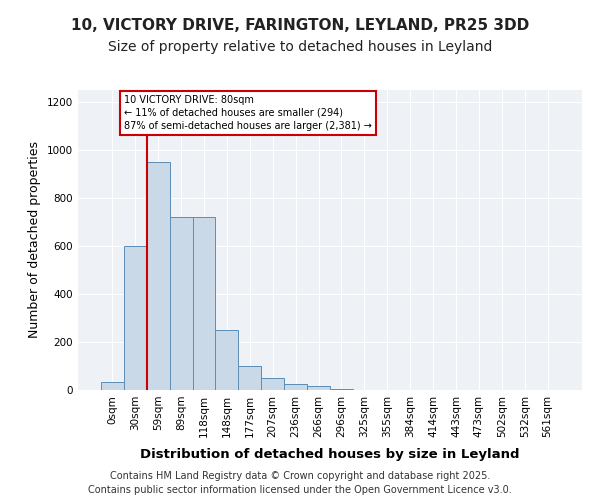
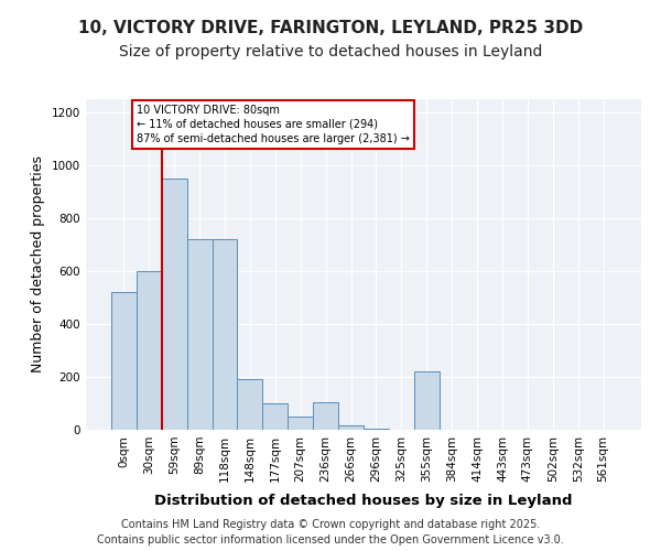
0sqm: 35 -> 520
148sqm: 250 -> 190
236sqm: 25 -> 105
355sqm: 1 -> 220
